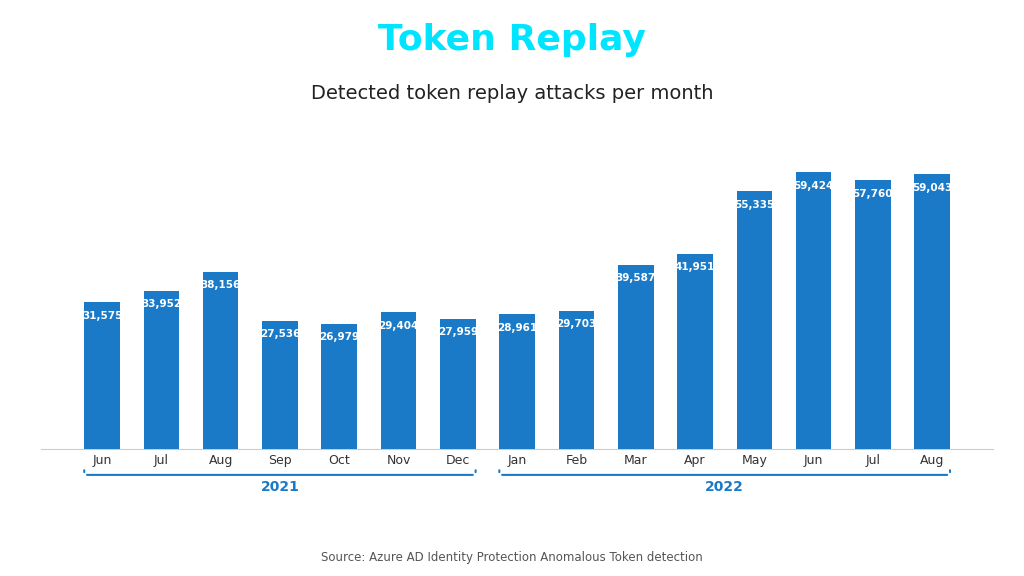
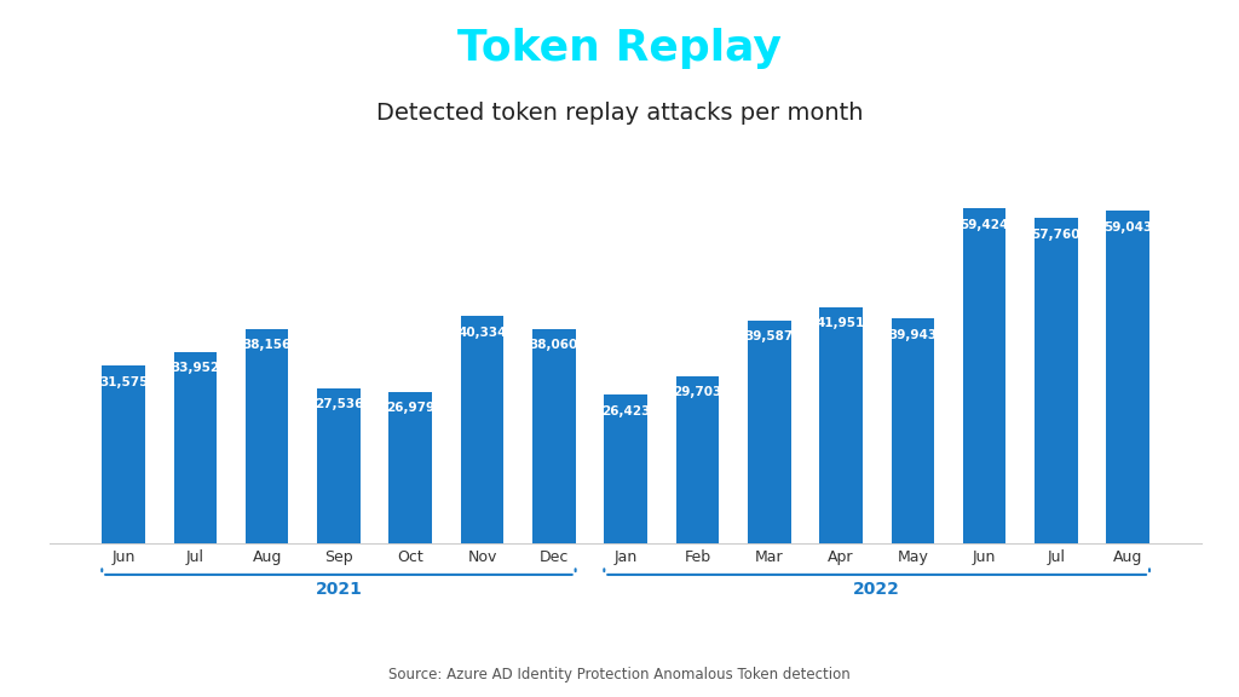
Nov: 29,404 -> 40,334
Dec: 27,959 -> 38,060
Jan: 28,961 -> 26,423
May: 55,335 -> 39,943
